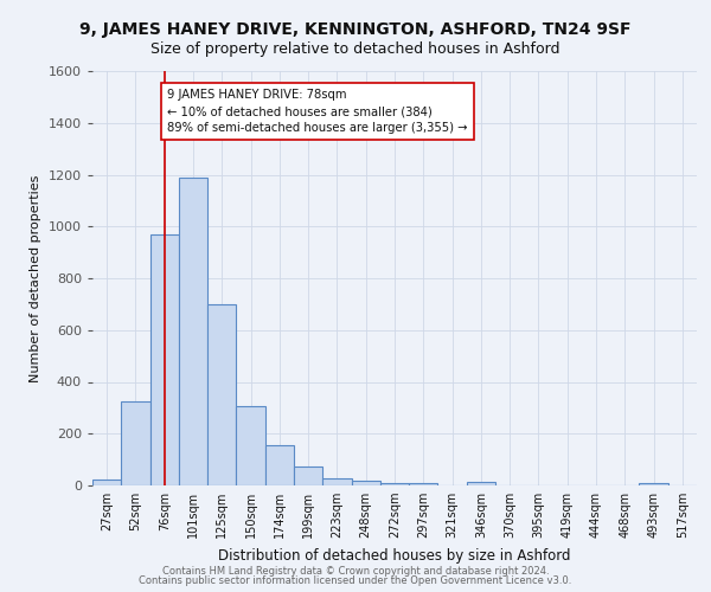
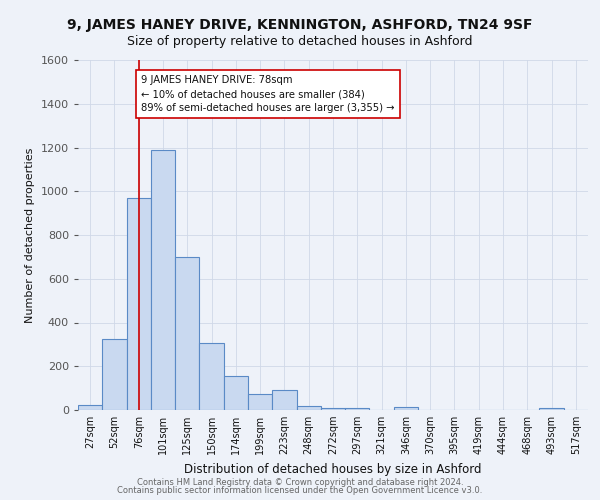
223sqm: 28 -> 90
